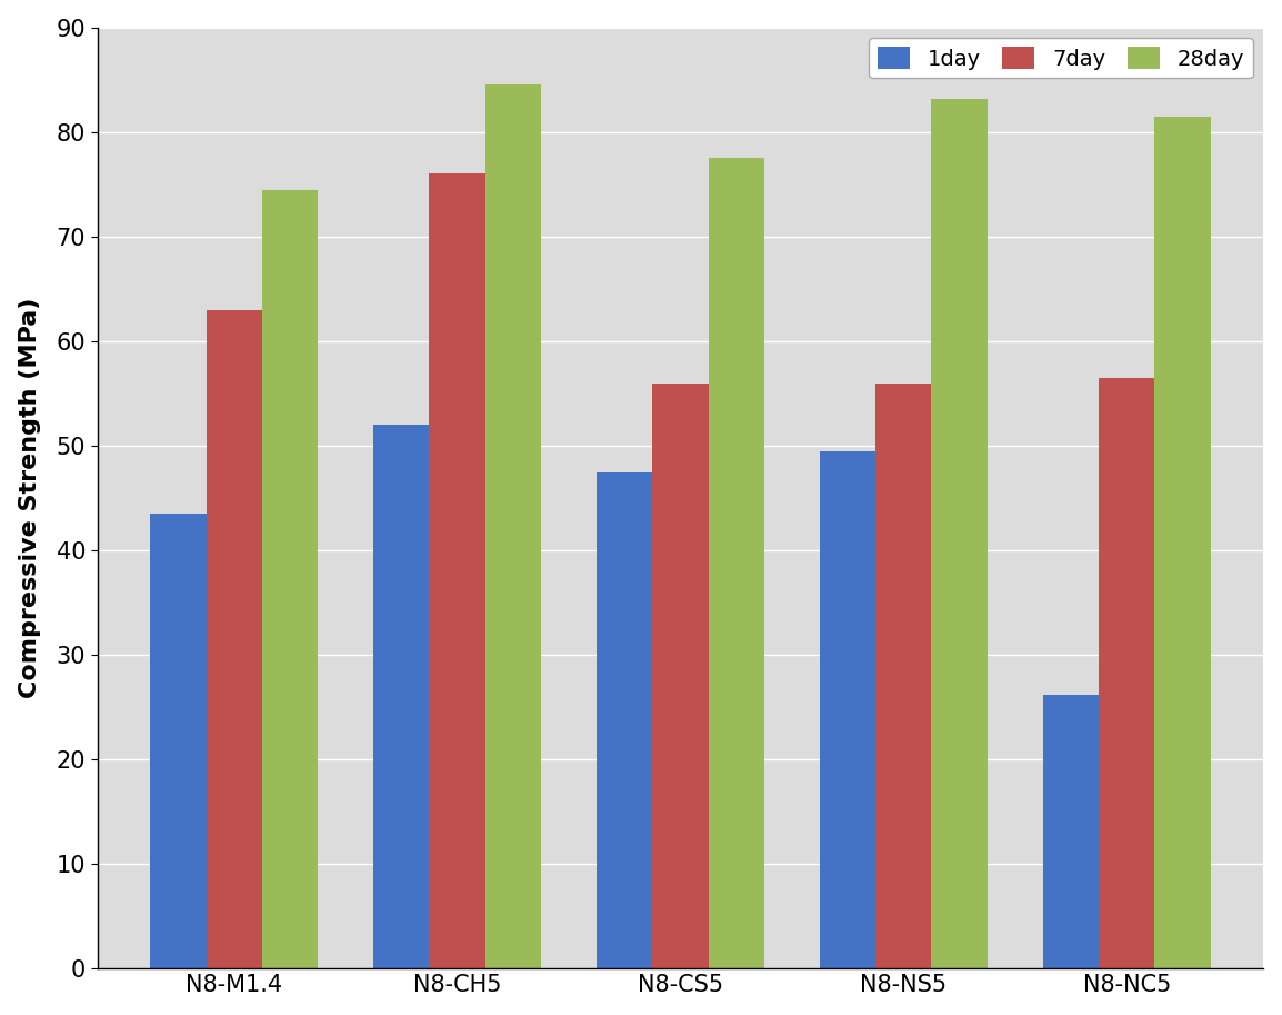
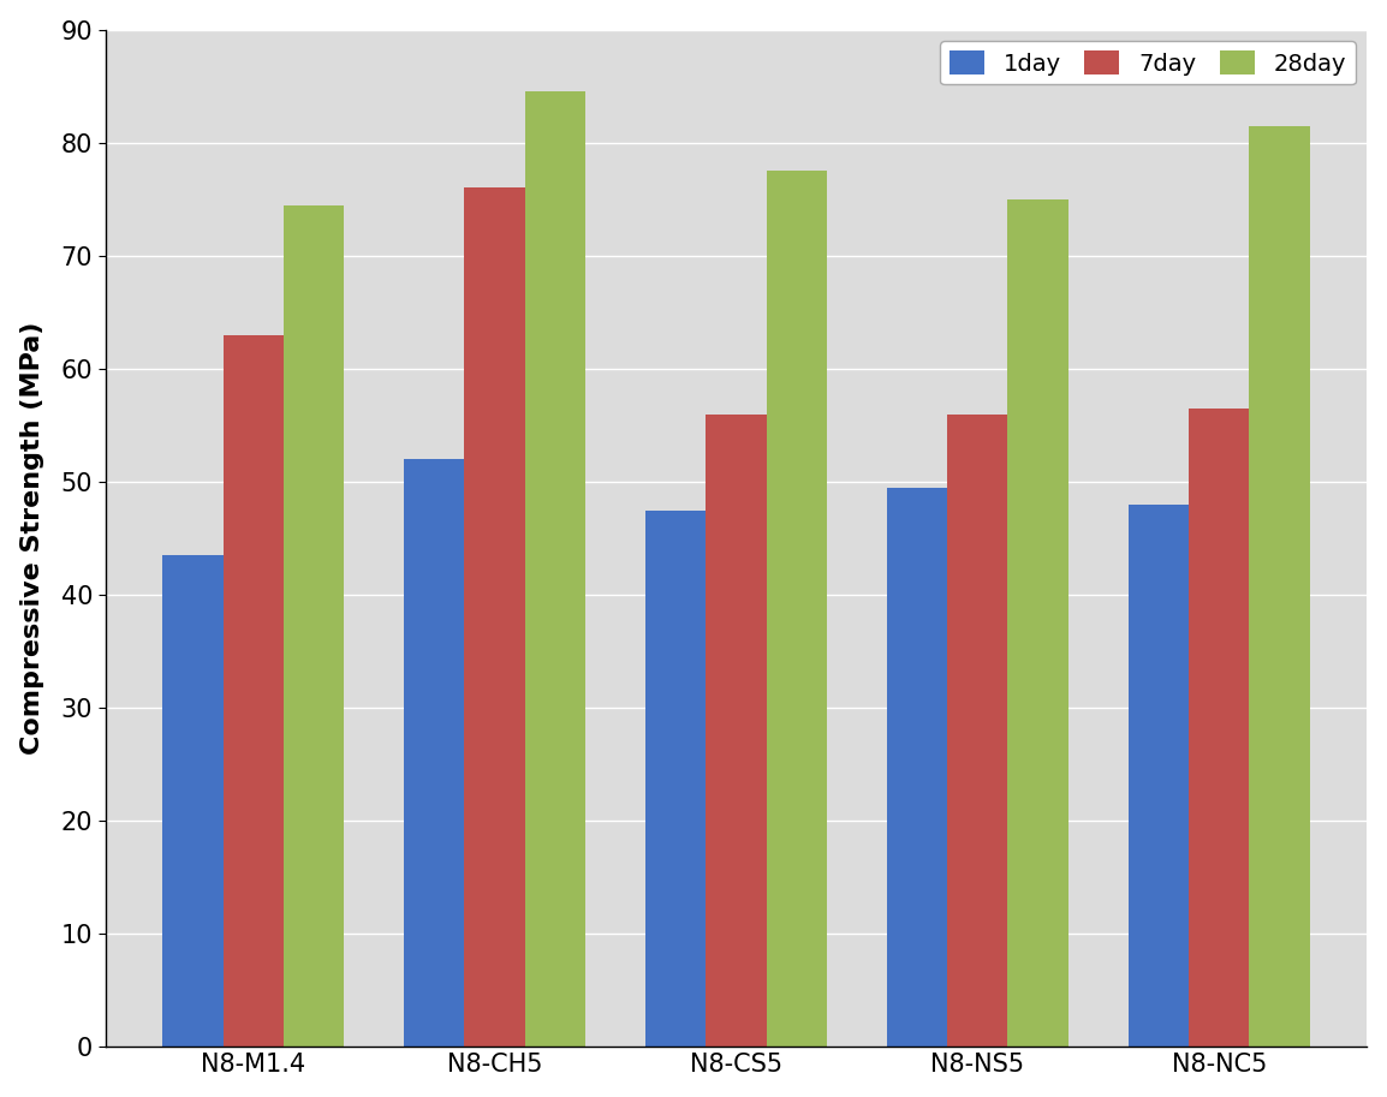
28day/N8-NS5: 83.2 -> 75.0
1day/N8-NC5: 26.2 -> 48.0
